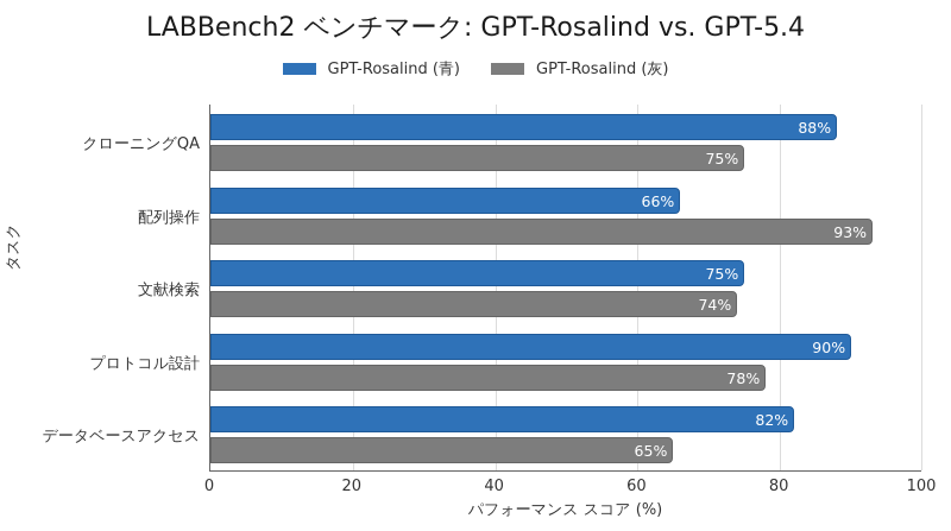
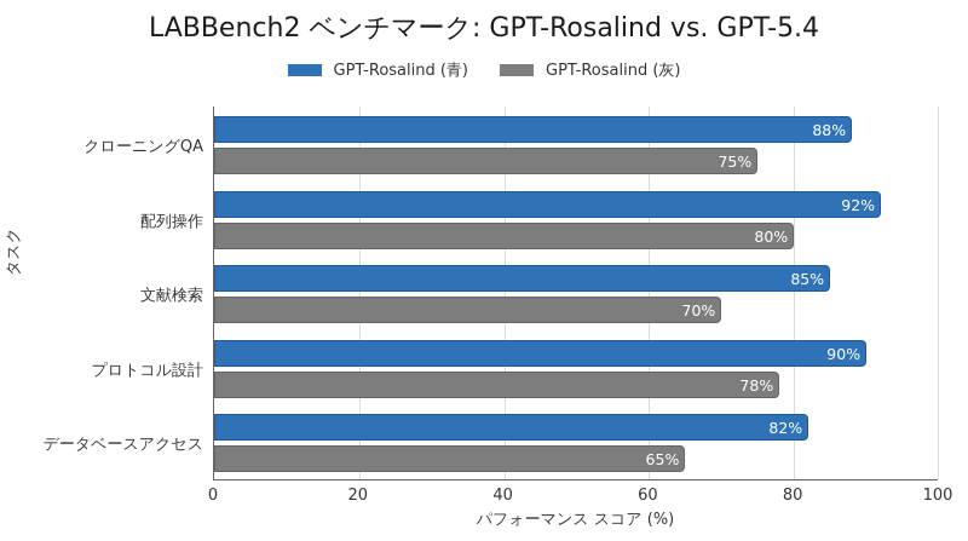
GPT-Rosalind (青)/配列操作: 66% -> 92%
GPT-Rosalind (灰)/配列操作: 93% -> 80%
GPT-Rosalind (青)/文献検索: 75% -> 85%
GPT-Rosalind (灰)/文献検索: 74% -> 70%
